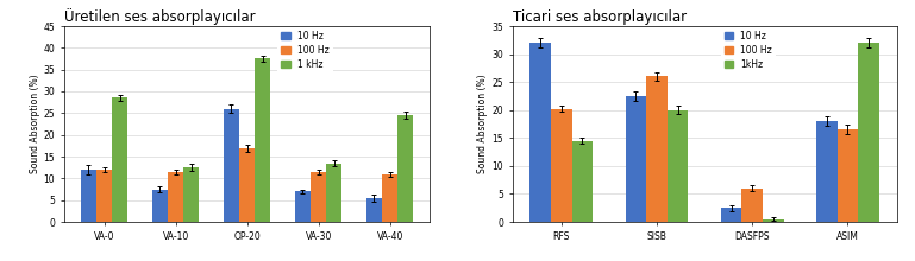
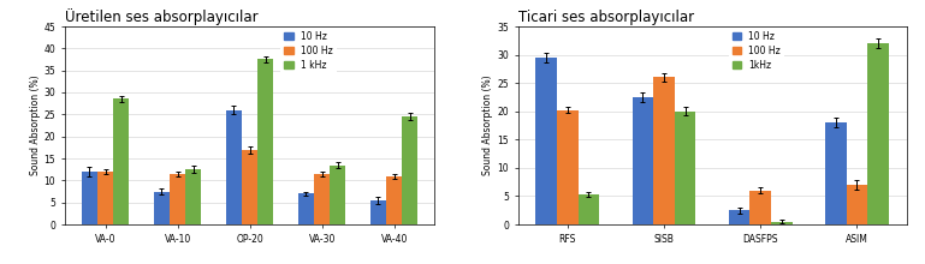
Ticari ses absorplayıcılar/10 Hz/RFS: 32.0 -> 29.5
Ticari ses absorplayıcılar/1kHz/RFS: 14.5 -> 5.3
Ticari ses absorplayıcılar/100 Hz/ASIM: 16.5 -> 7.0
